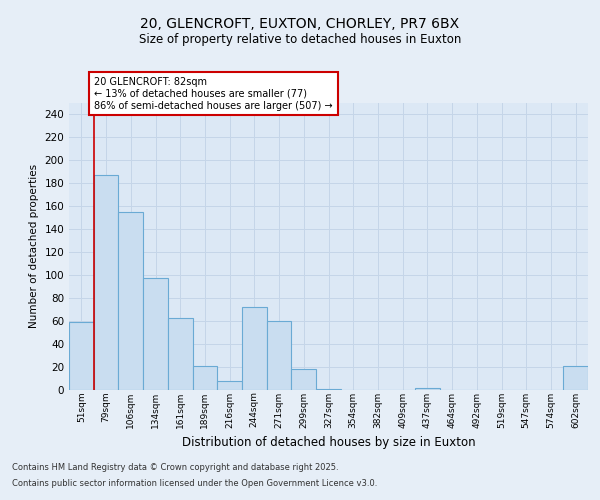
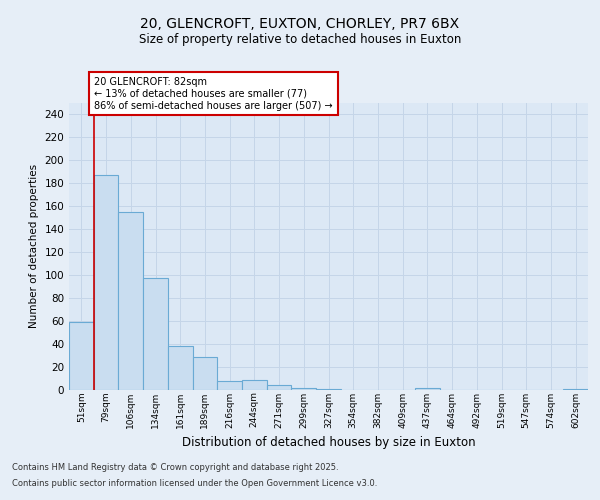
161sqm: 63 -> 38
189sqm: 21 -> 29
244sqm: 72 -> 9
271sqm: 60 -> 4
299sqm: 18 -> 2
602sqm: 21 -> 1
